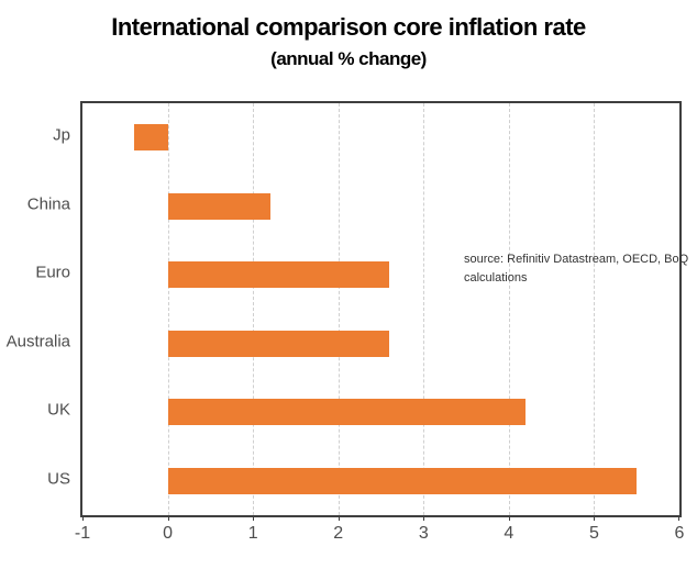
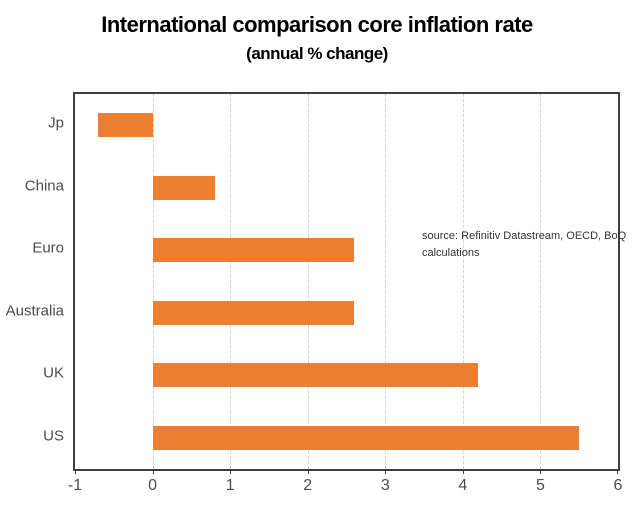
Jp: -0.4 -> -0.7
China: 1.2 -> 0.8
